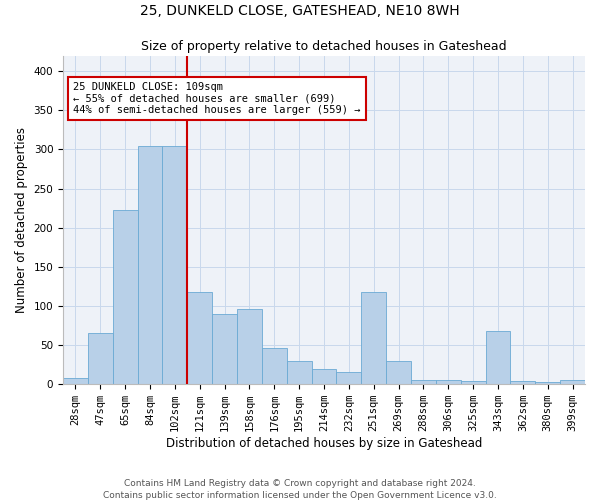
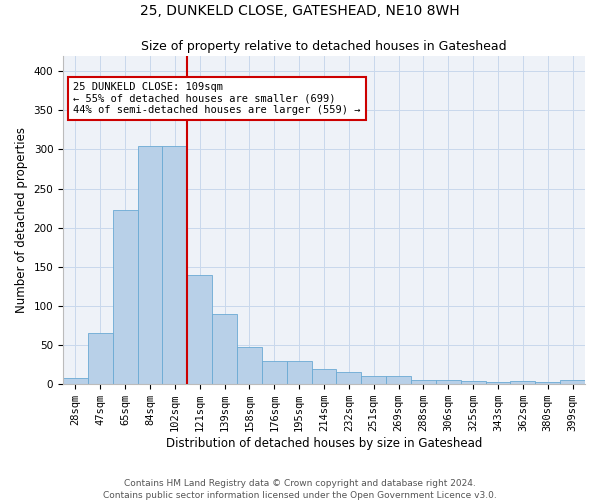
121sqm: 118 -> 140
158sqm: 96 -> 47
176sqm: 46 -> 30
251sqm: 118 -> 11
269sqm: 30 -> 10
343sqm: 68 -> 3
